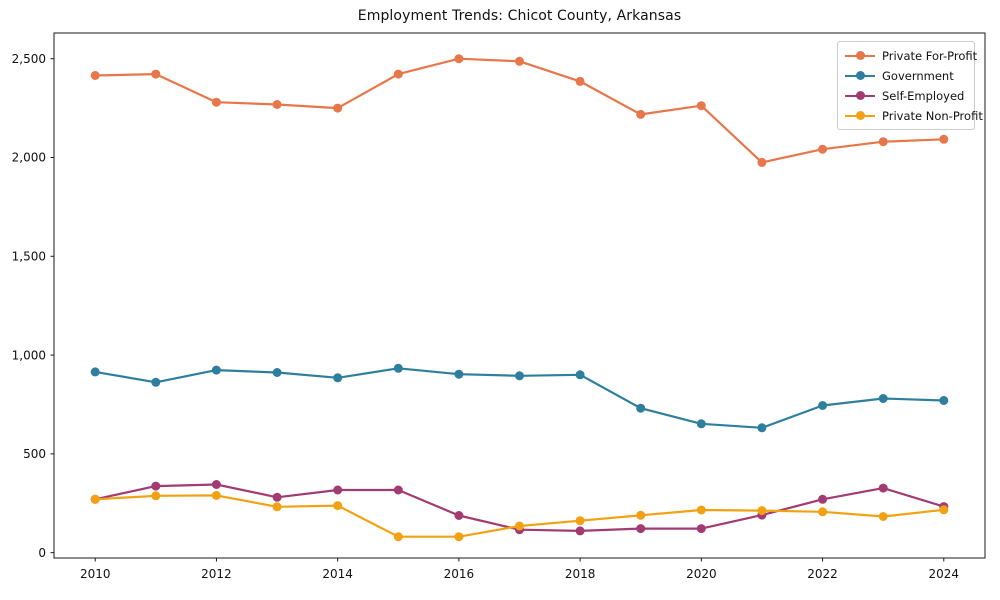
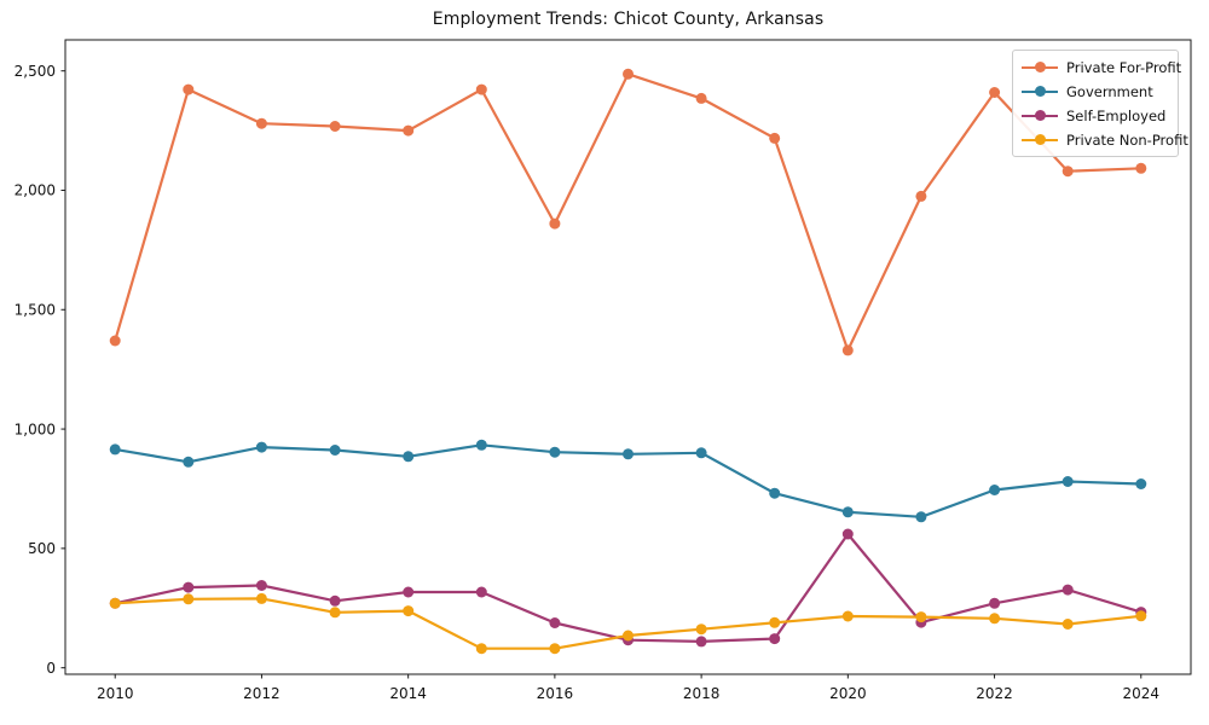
Private For-Profit/2010: 2420 -> 1370
Private For-Profit/2016: 2500 -> 1860
Private For-Profit/2020: 2260 -> 1330
Self-Employed/2020: 120 -> 560
Private For-Profit/2022: 2040 -> 2410
